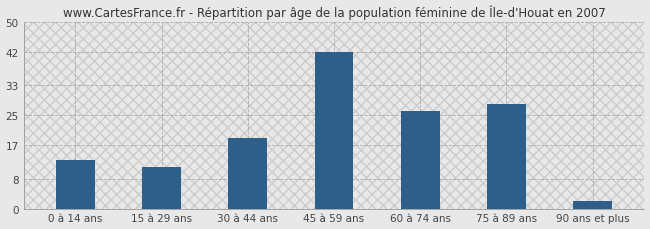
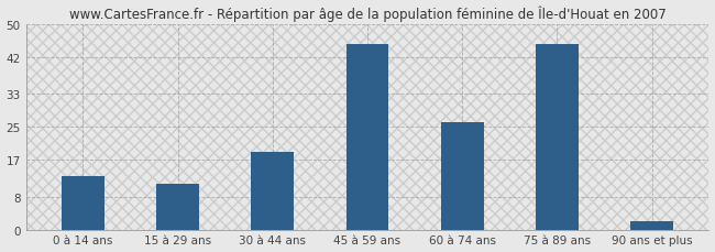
45 à 59 ans: 42 -> 45
75 à 89 ans: 28 -> 45
